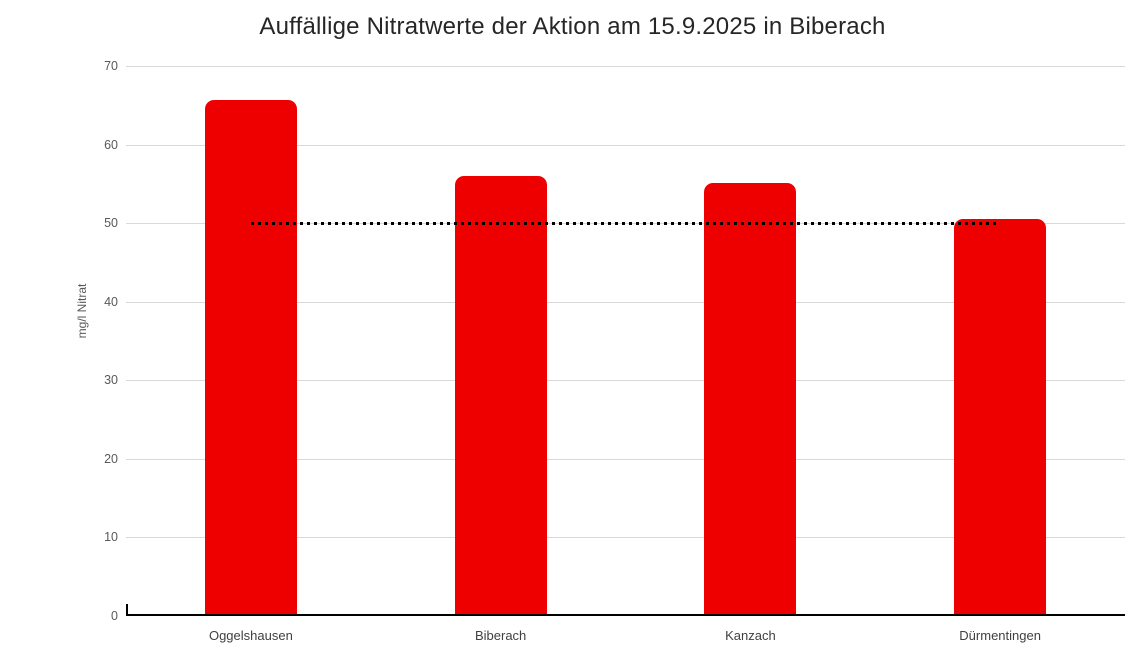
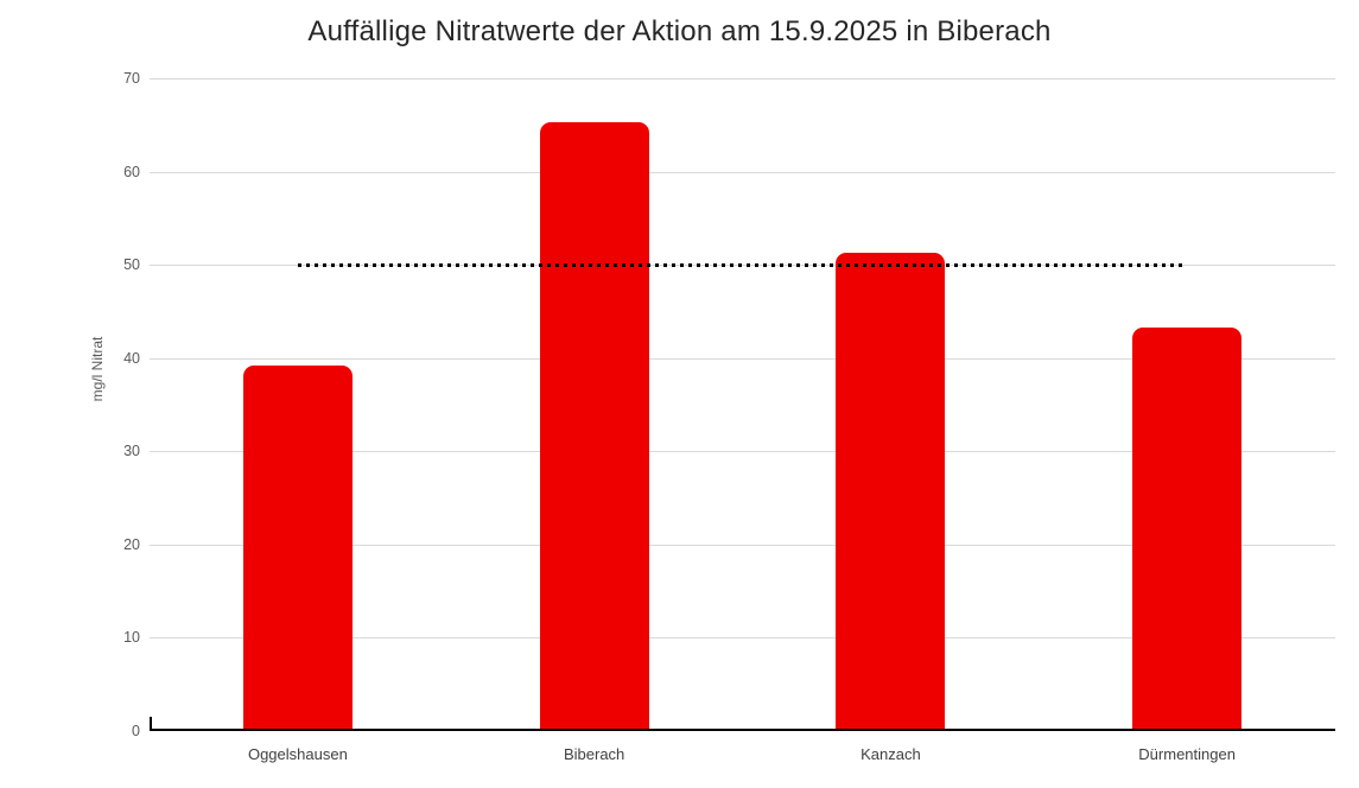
Oggelshausen: 65 -> 39
Biberach: 56 -> 65
Kanzach: 55 -> 51
Dürmentingen: 50 -> 43
